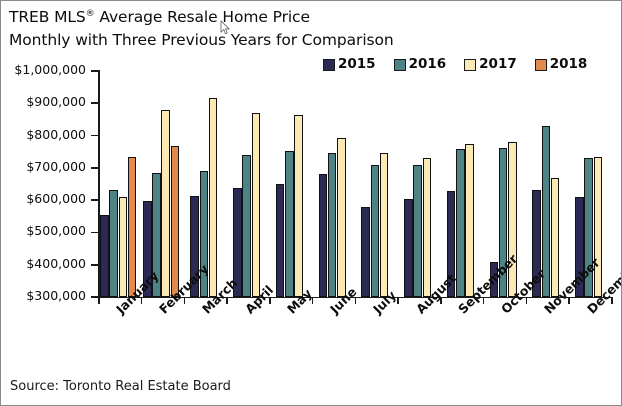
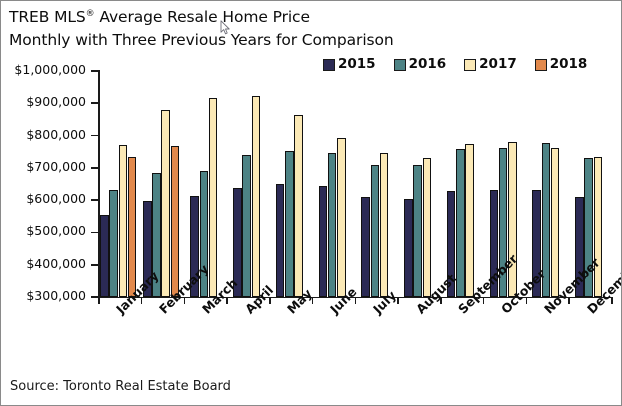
2017/January: $610000 -> $770000
2017/April: $870000 -> $920000
2015/June: $680000 -> $640000
2015/July: $580000 -> $610000
2015/October: $410000 -> $630000
2016/November: $830000 -> $780000
2017/November: $670000 -> $760000
